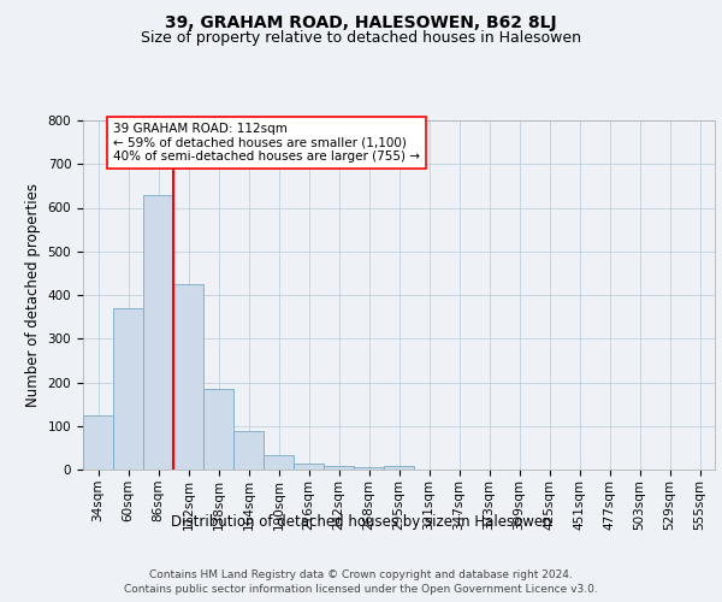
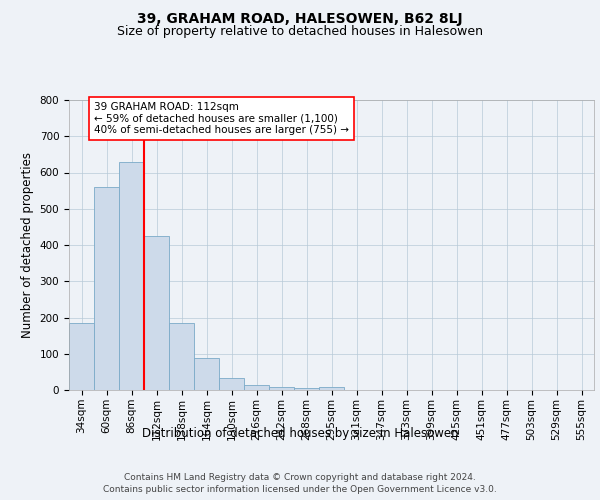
34sqm: 125 -> 185
60sqm: 370 -> 560
